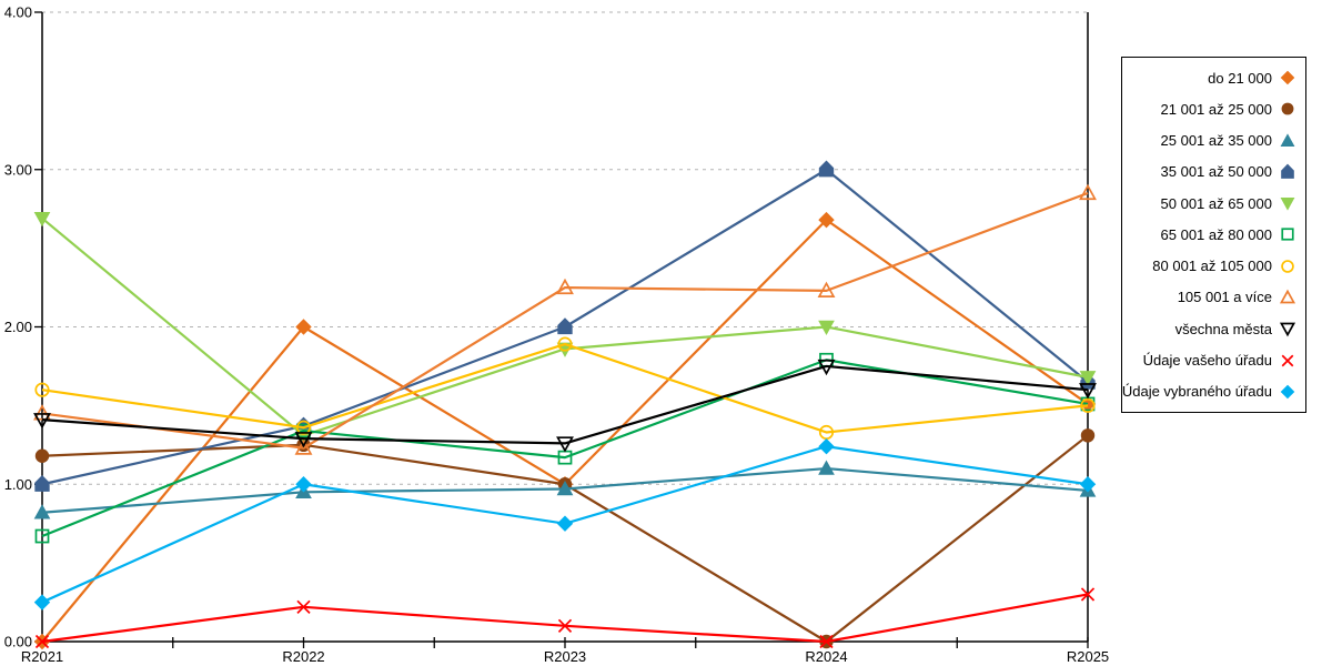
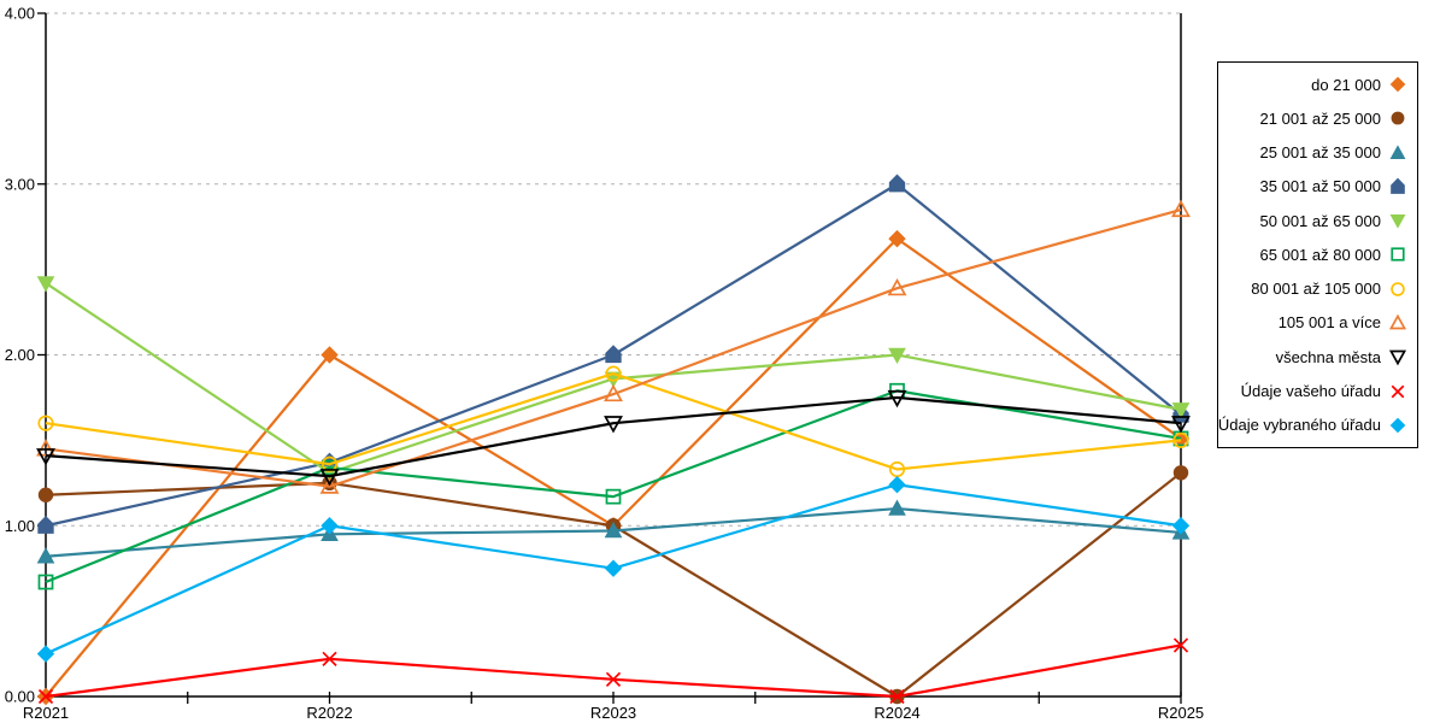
50 001 až 65 000/R2021: 2.69 -> 2.42
105 001 a více/R2023: 2.25 -> 1.77
všechna města/R2023: 1.26 -> 1.60
105 001 a více/R2024: 2.23 -> 2.39
